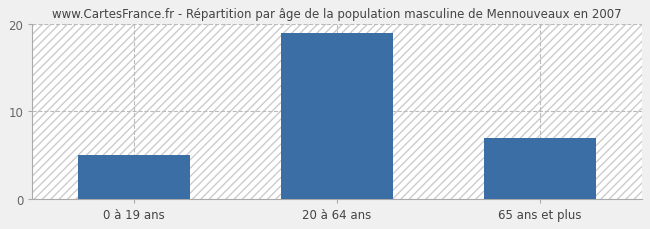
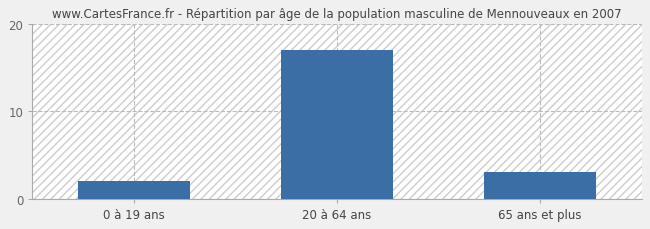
0 à 19 ans: 5 -> 2
20 à 64 ans: 19 -> 17
65 ans et plus: 7 -> 3
